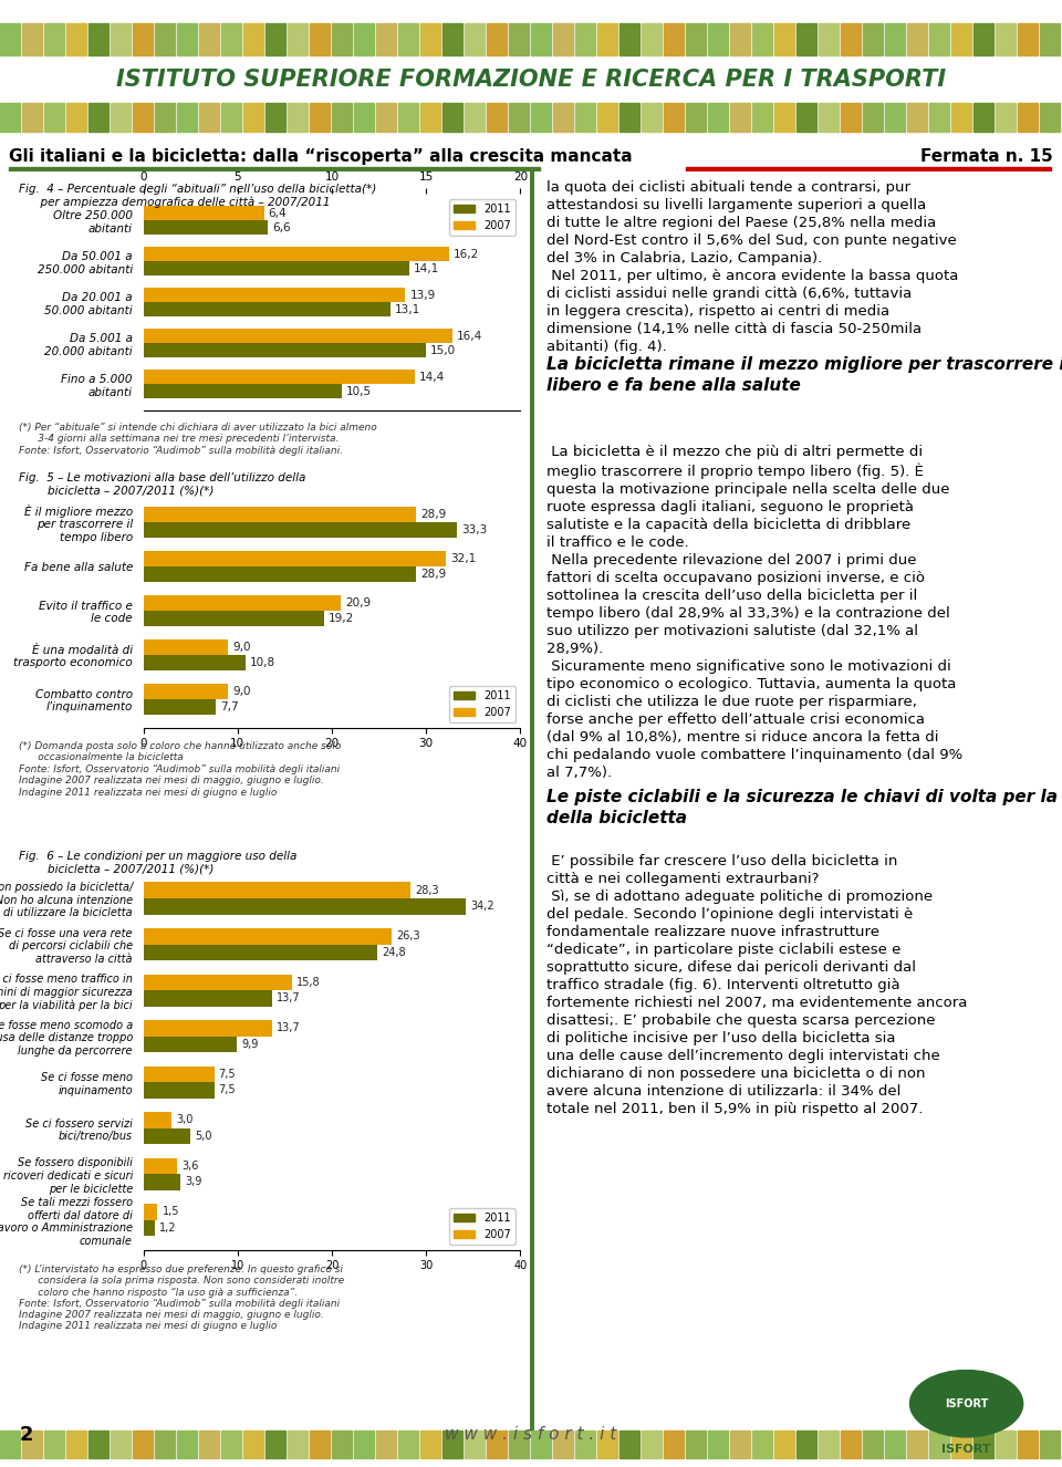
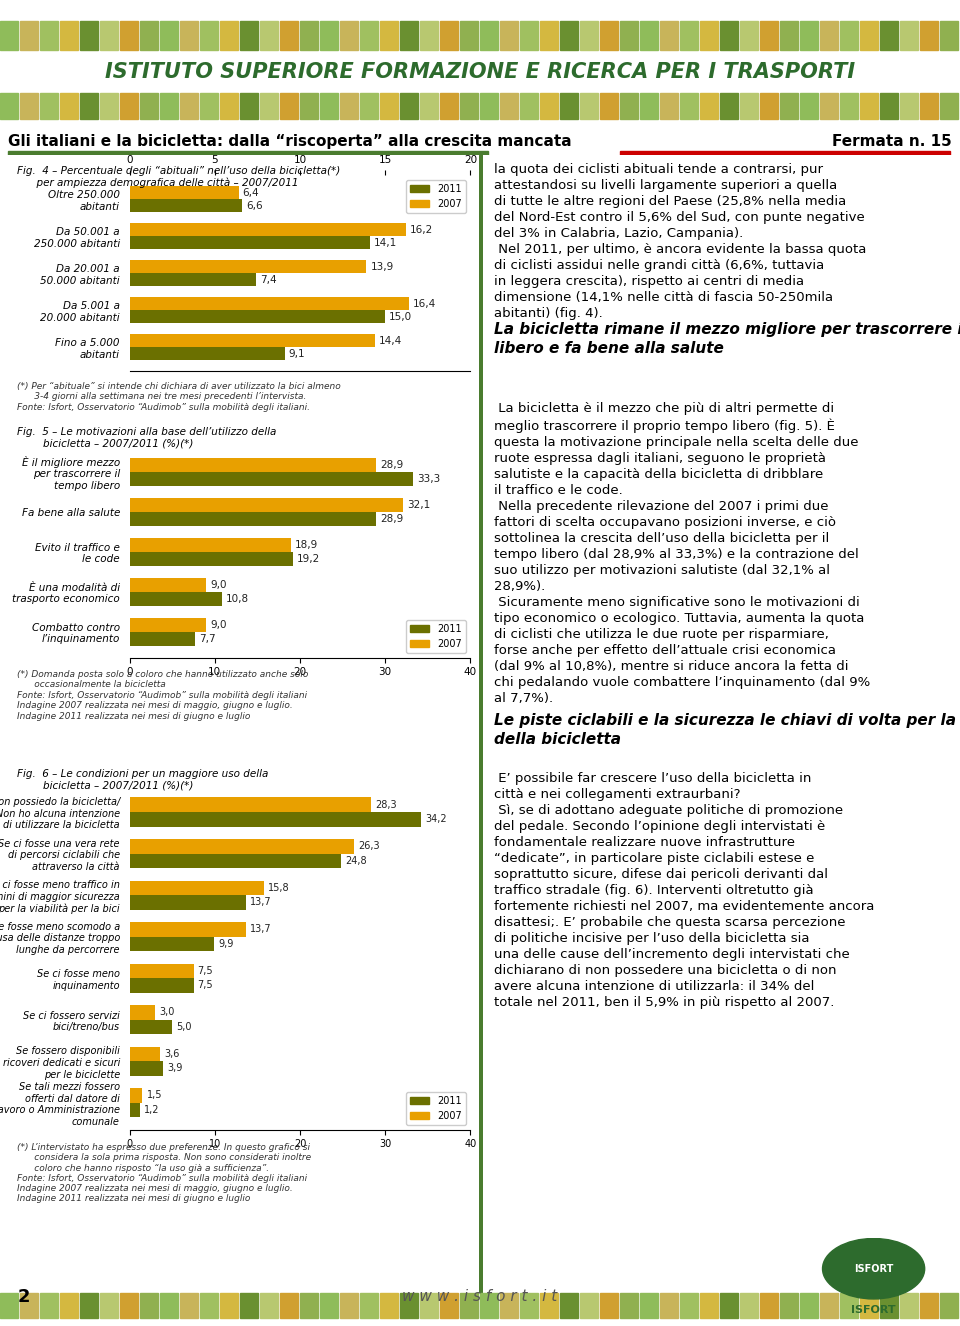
2011/Da 20.001 a 50.000 abitanti: 13,1 -> 7,4
2011/Fino a 5.000 abitanti: 10,5 -> 9,1
2007/Evito il traffico e le code: 20,9 -> 18,9
